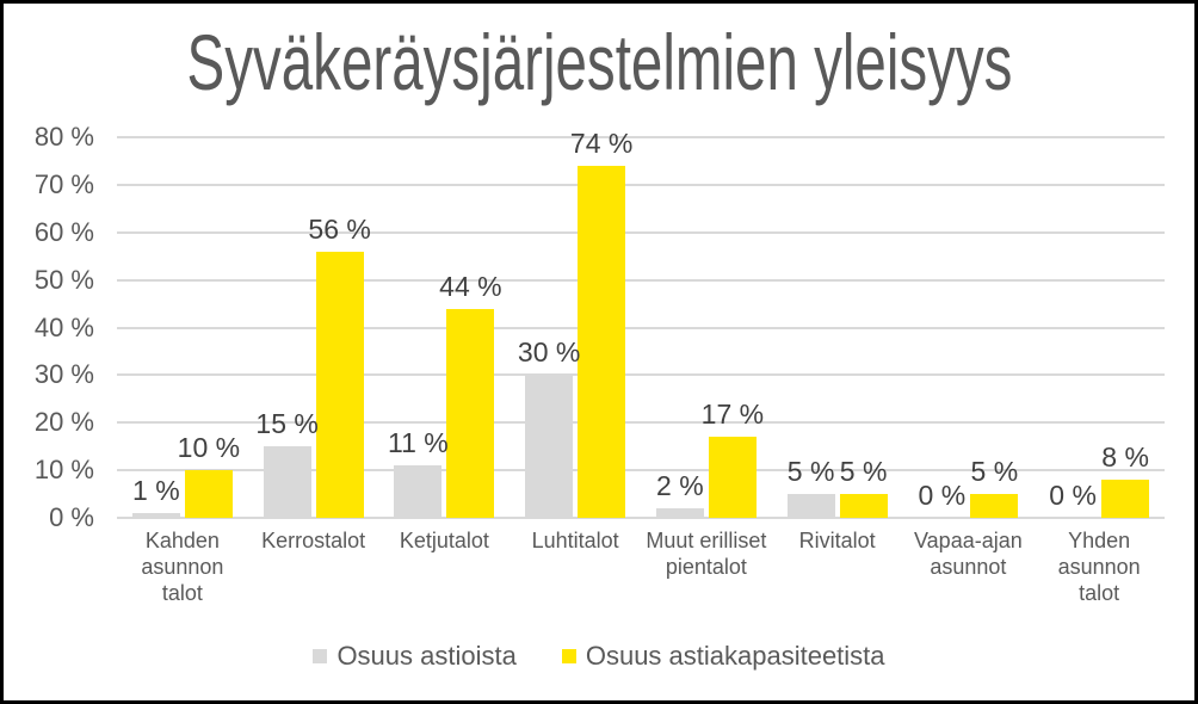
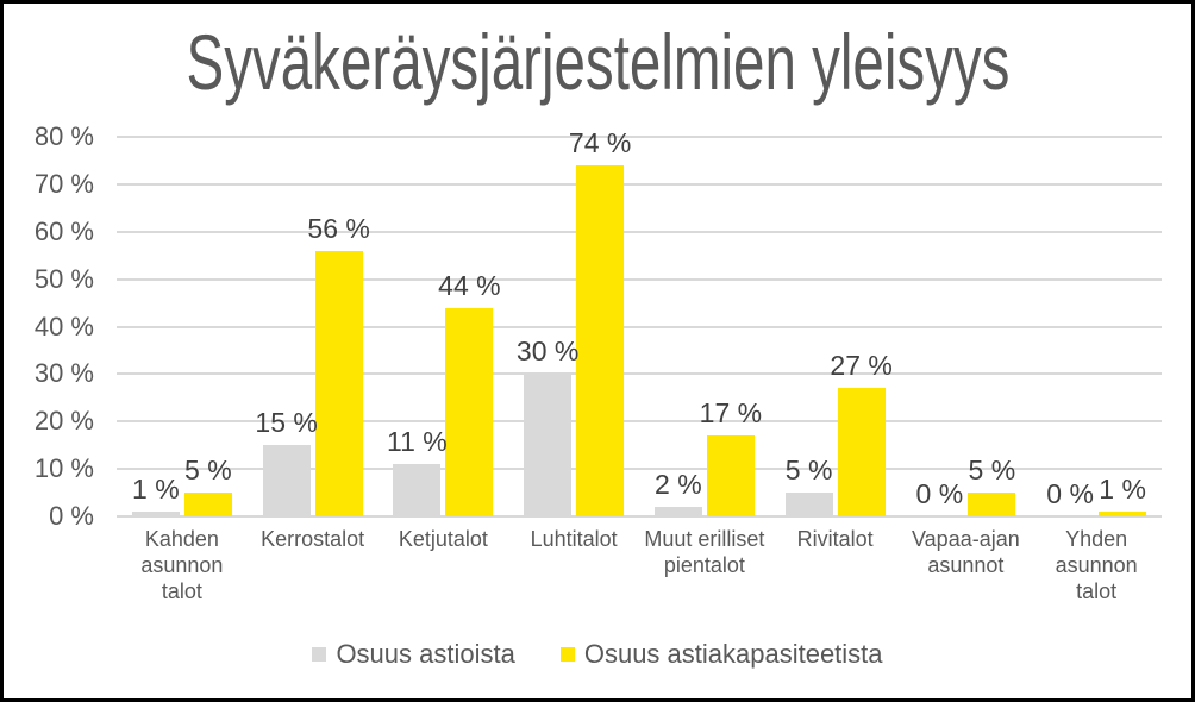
Osuus astiakapasiteetista/Kahden asunnon talot: 10 -> 5
Osuus astiakapasiteetista/Rivitalot: 5 -> 27
Osuus astiakapasiteetista/Yhden asunnon talot: 8 -> 1
